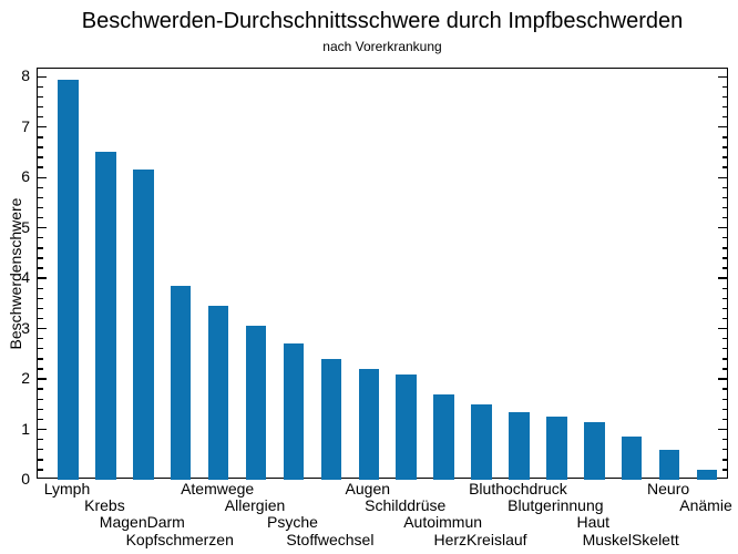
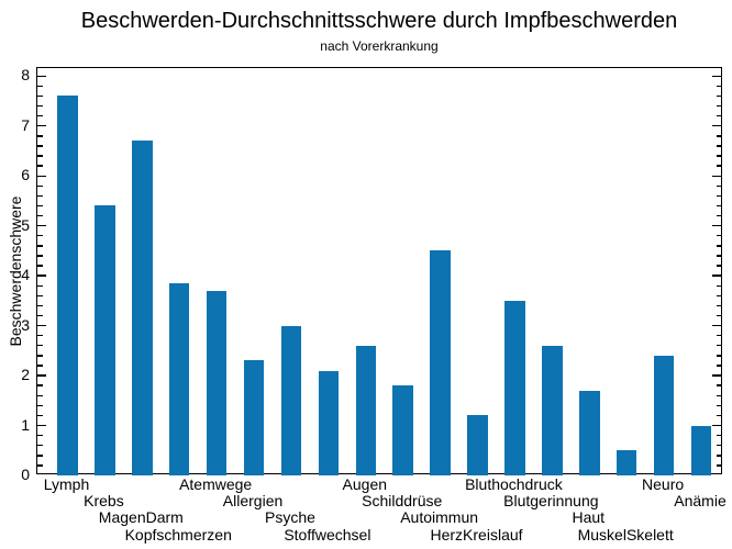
Lymph: 8.0 -> 7.6
Krebs: 6.5 -> 5.4
MagenDarm: 6.2 -> 6.7
Atemwege: 3.5 -> 3.7
Allergien: 3.0 -> 2.3
Psyche: 2.7 -> 3.0
Stoffwechsel: 2.4 -> 2.1
Augen: 2.2 -> 2.6
Schilddrüse: 2.1 -> 1.8
Autoimmun: 1.7 -> 4.5
HerzKreislauf: 1.5 -> 1.2
Bluthochdruck: 1.4 -> 3.5
Blutgerinnung: 1.2 -> 2.6
Haut: 1.1 -> 1.7
MuskelSkelett: 0.8 -> 0.5
Neuro: 0.6 -> 2.4
Anämie: 0.2 -> 1.0
